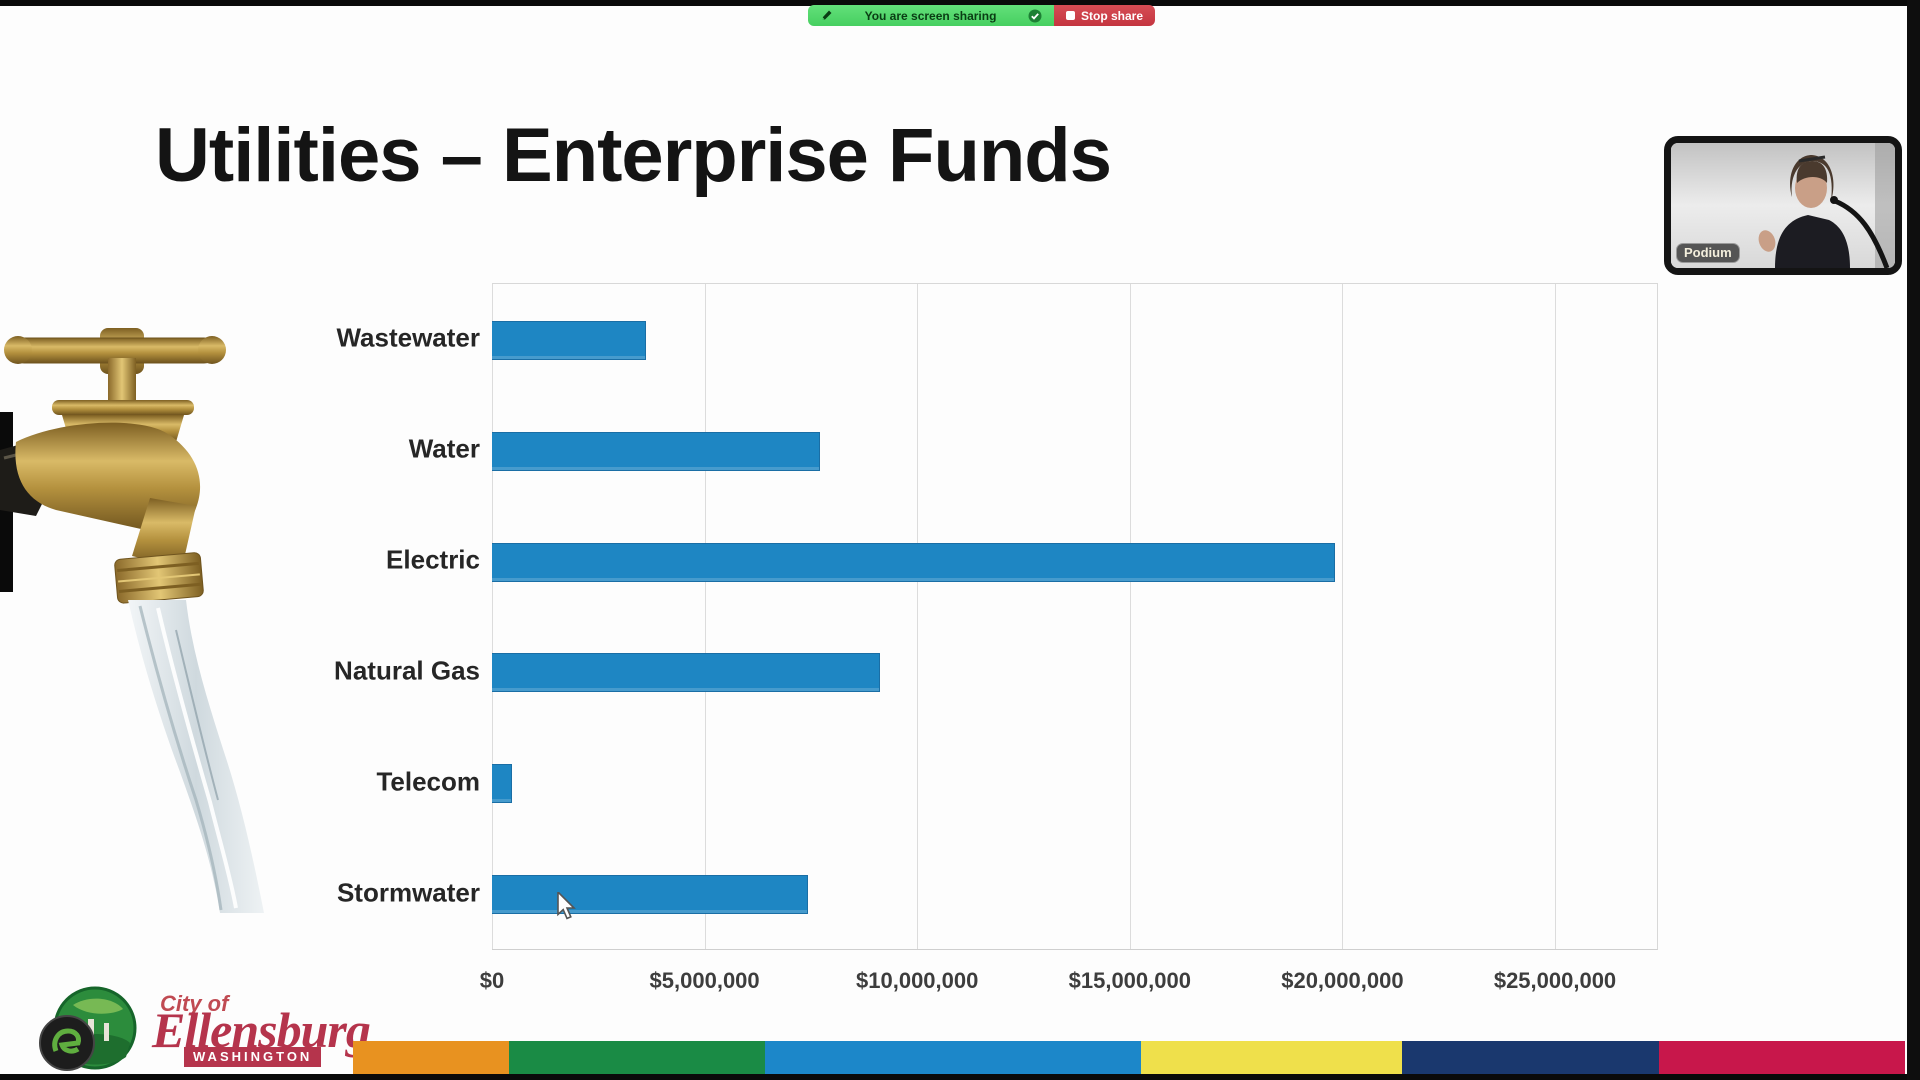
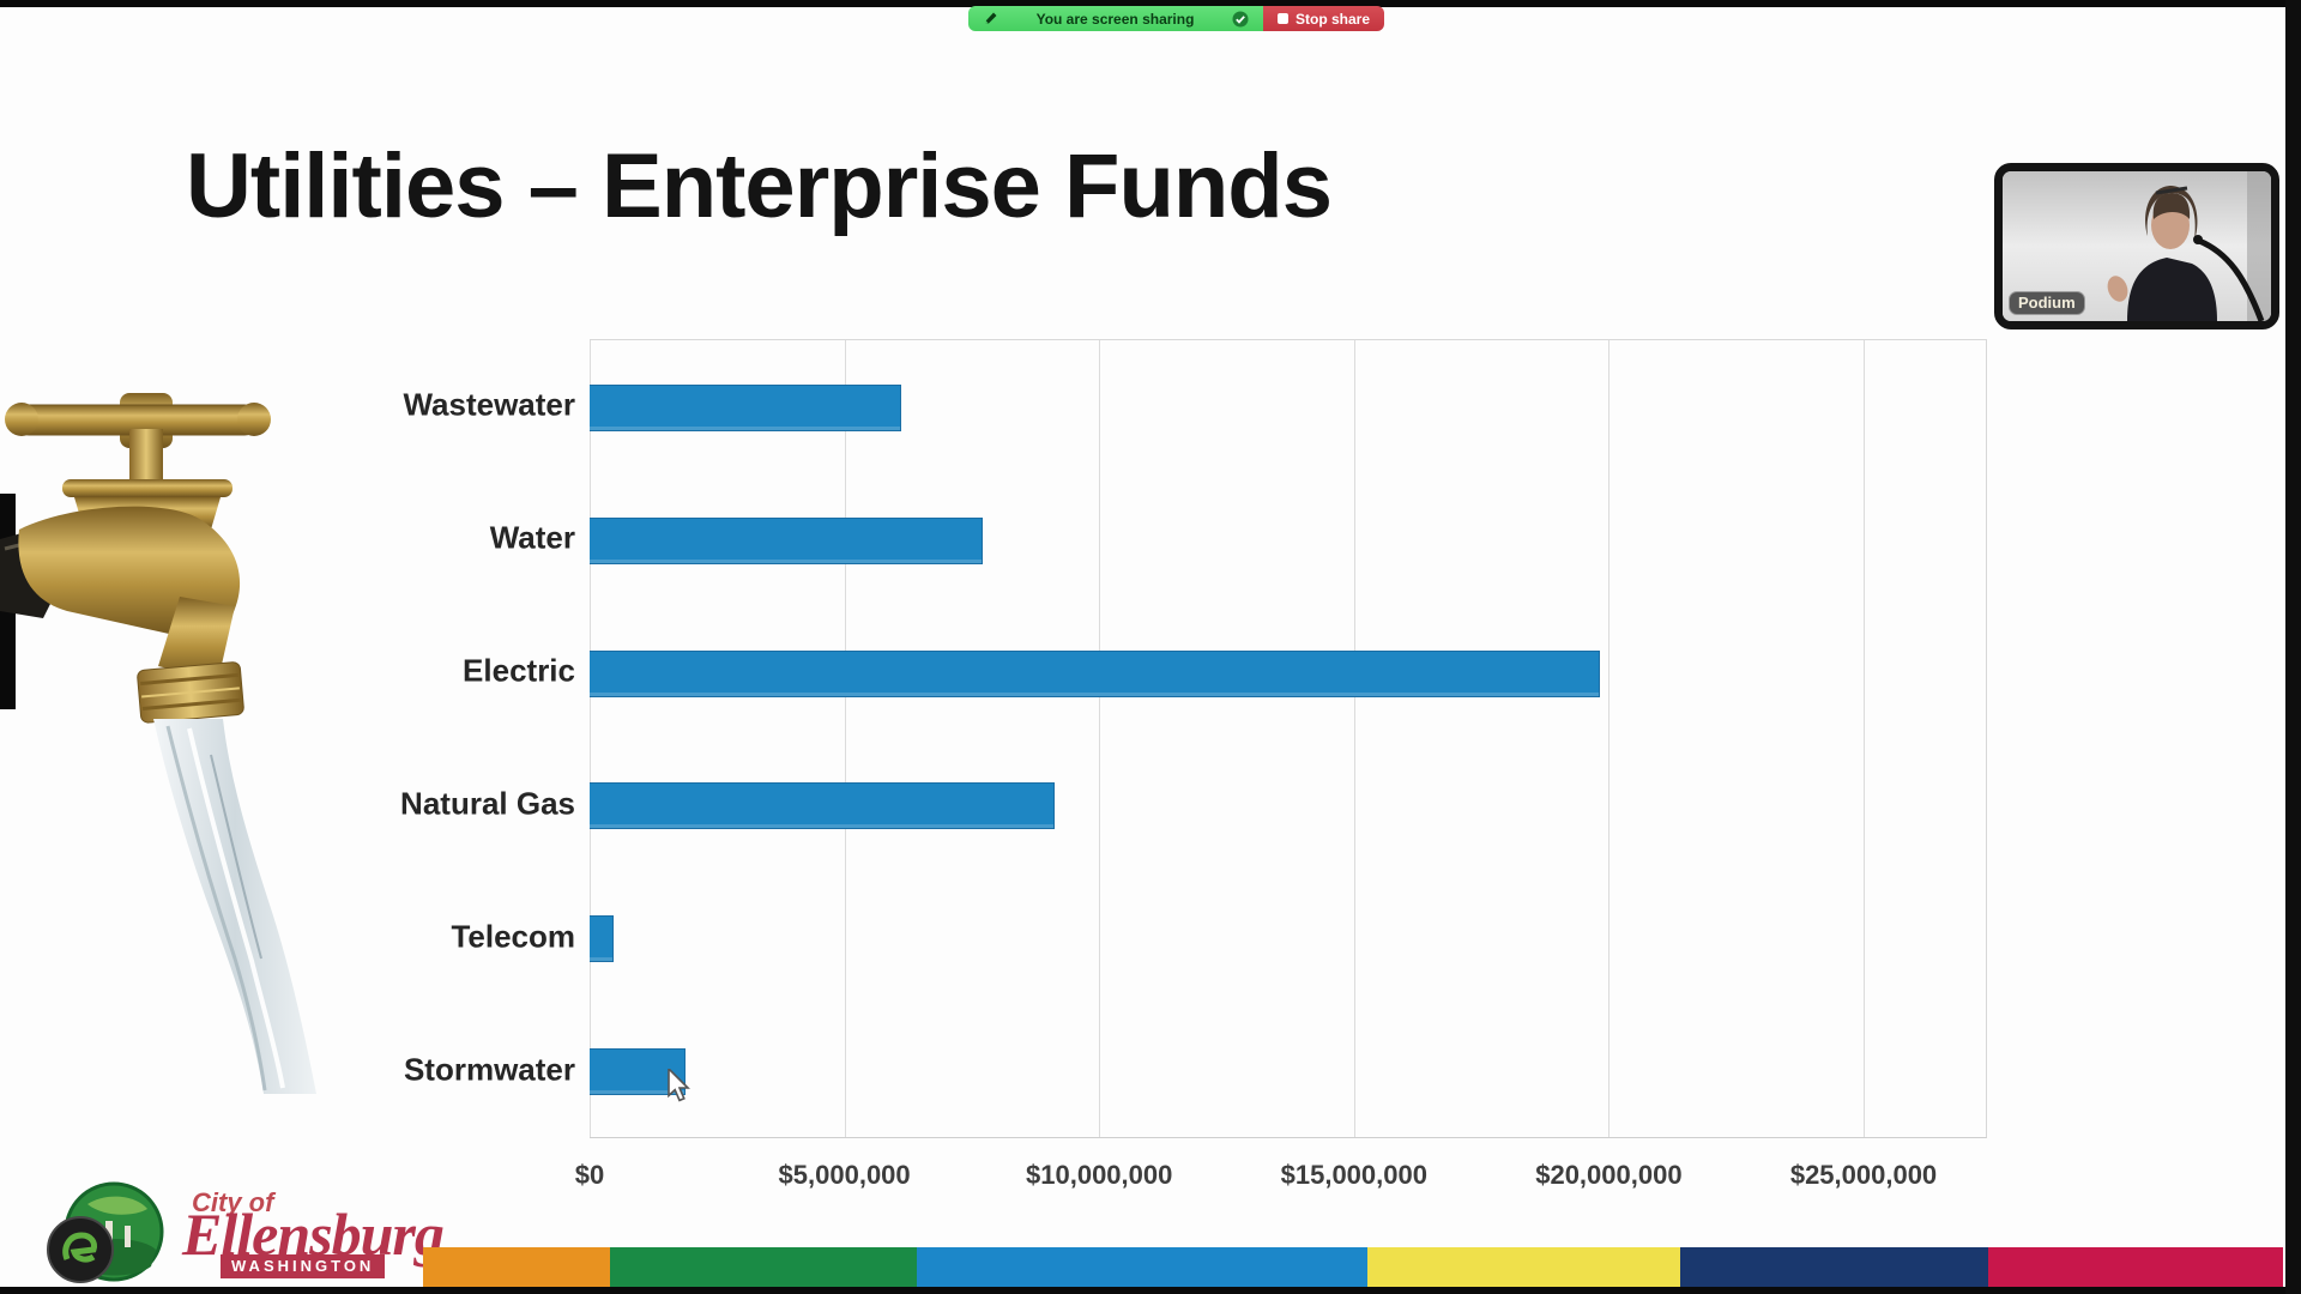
Wastewater: $3600000 -> $6100000
Stormwater: $7400000 -> $1800000
